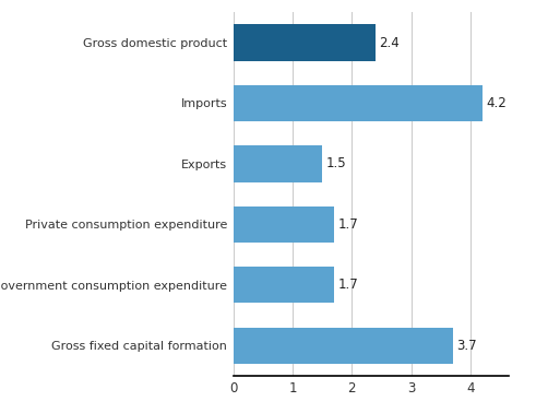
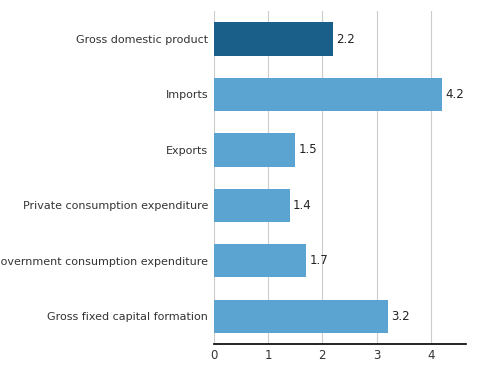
Gross domestic product: 2.4 -> 2.2
Private consumption expenditure: 1.7 -> 1.4
Gross fixed capital formation: 3.7 -> 3.2
